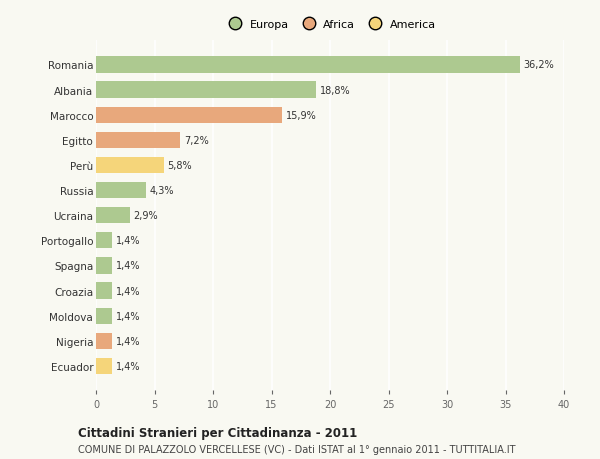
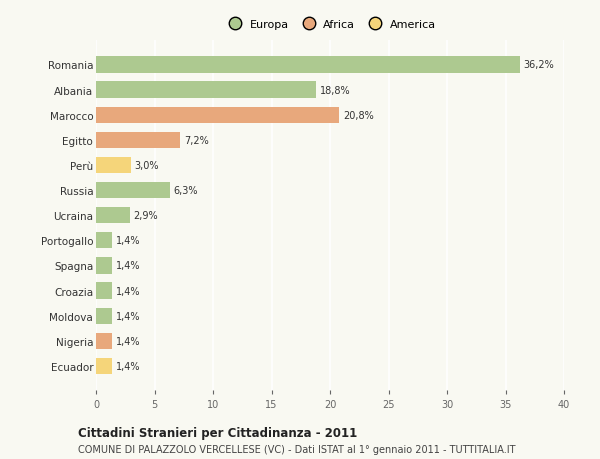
Marocco: 15,9% -> 20,8%
Perù: 5,8% -> 3,0%
Russia: 4,3% -> 6,3%
